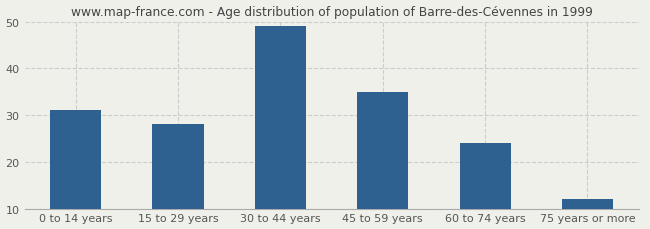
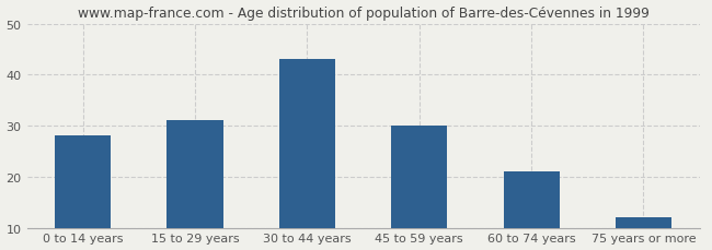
0 to 14 years: 31 -> 28
15 to 29 years: 28 -> 31
30 to 44 years: 49 -> 43
45 to 59 years: 35 -> 30
60 to 74 years: 24 -> 21
